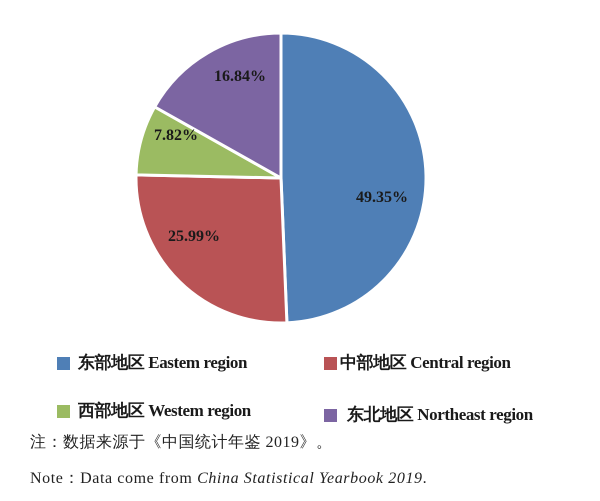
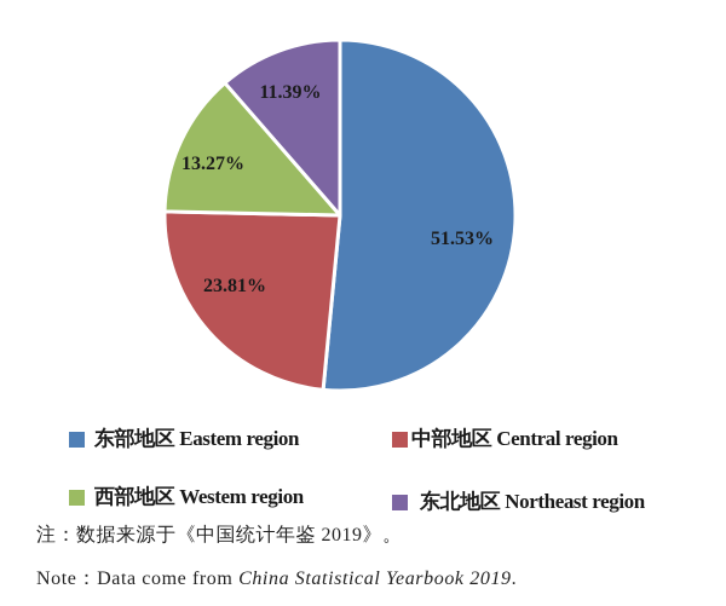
东部地区 Eastem region: 49.35% -> 51.53%
中部地区 Central region: 25.99% -> 23.81%
西部地区 Westem region: 7.82% -> 13.27%
东北地区 Northeast region: 16.84% -> 11.39%
